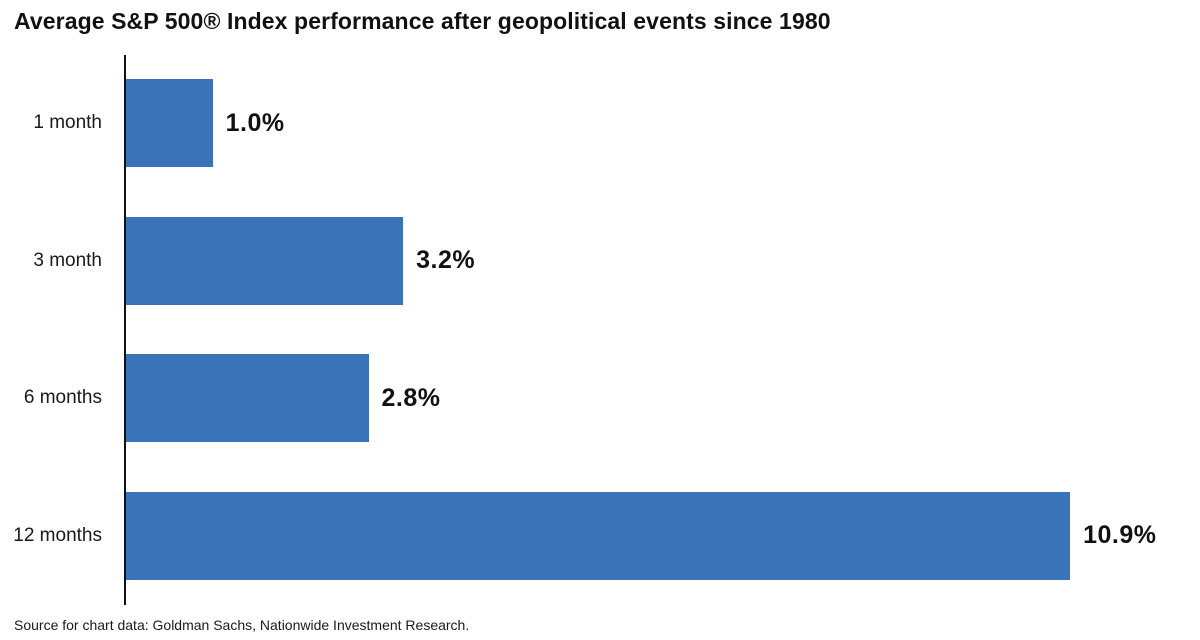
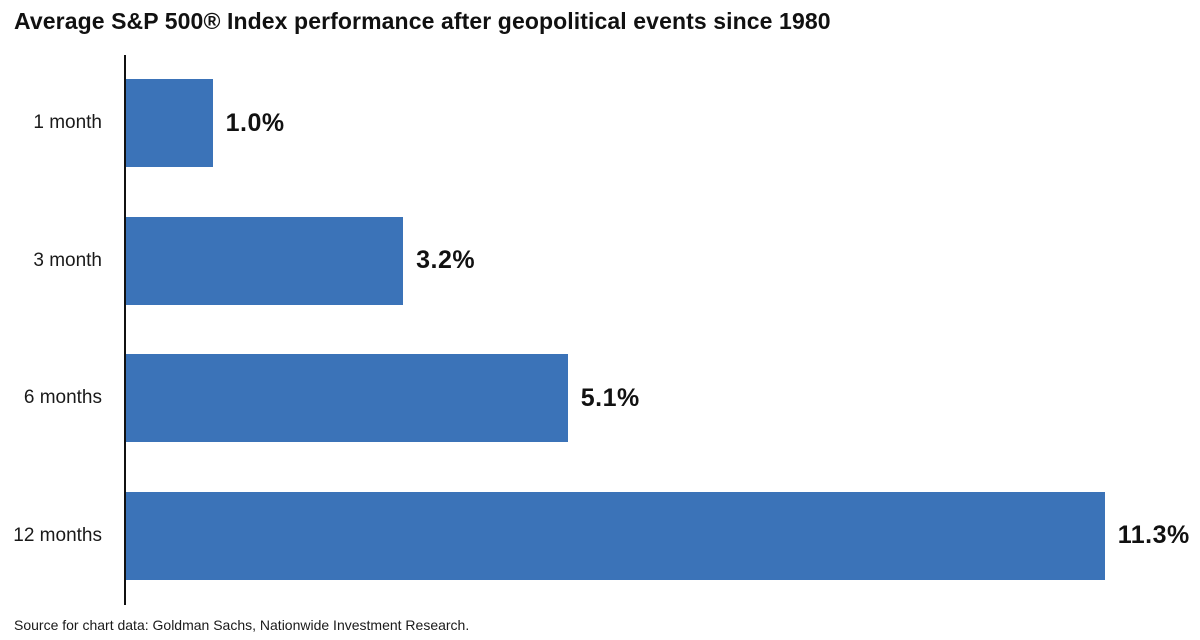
6 months: 2.8% -> 5.1%
12 months: 10.9% -> 11.3%
